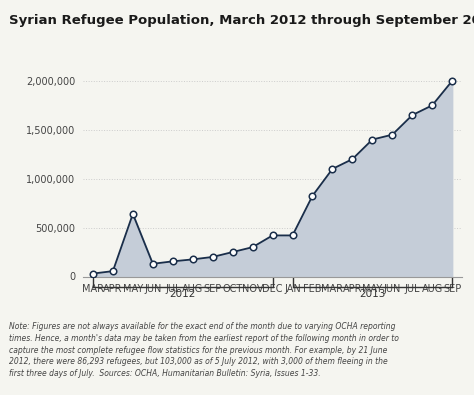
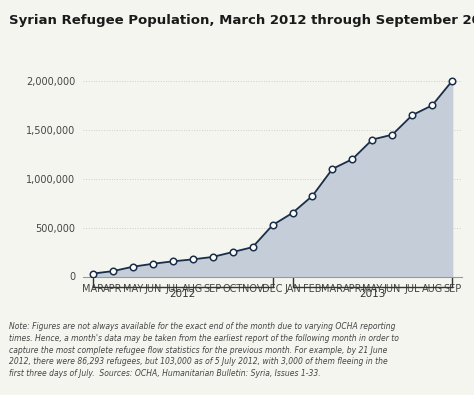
MAY: 640,000 -> 100,000
DEC: 420,000 -> 520,000
JAN: 420,000 -> 650,000
